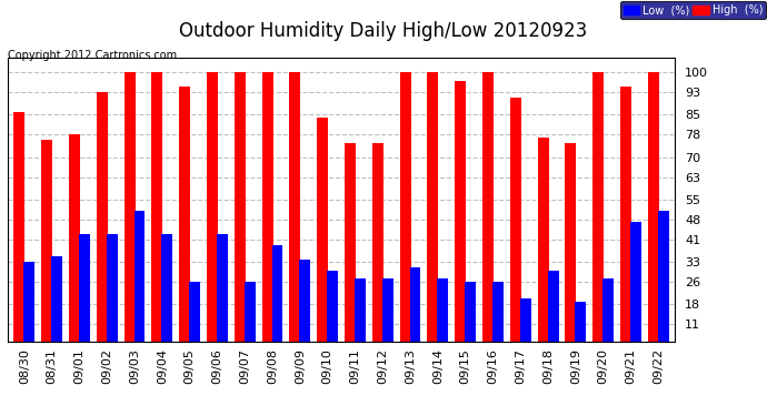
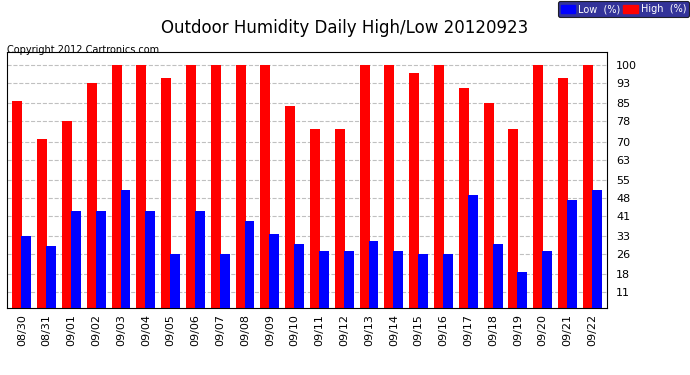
High (%)/08/31: 76 -> 71
Low (%)/08/31: 35 -> 29
Low (%)/09/17: 20 -> 49
High (%)/09/18: 77 -> 85
